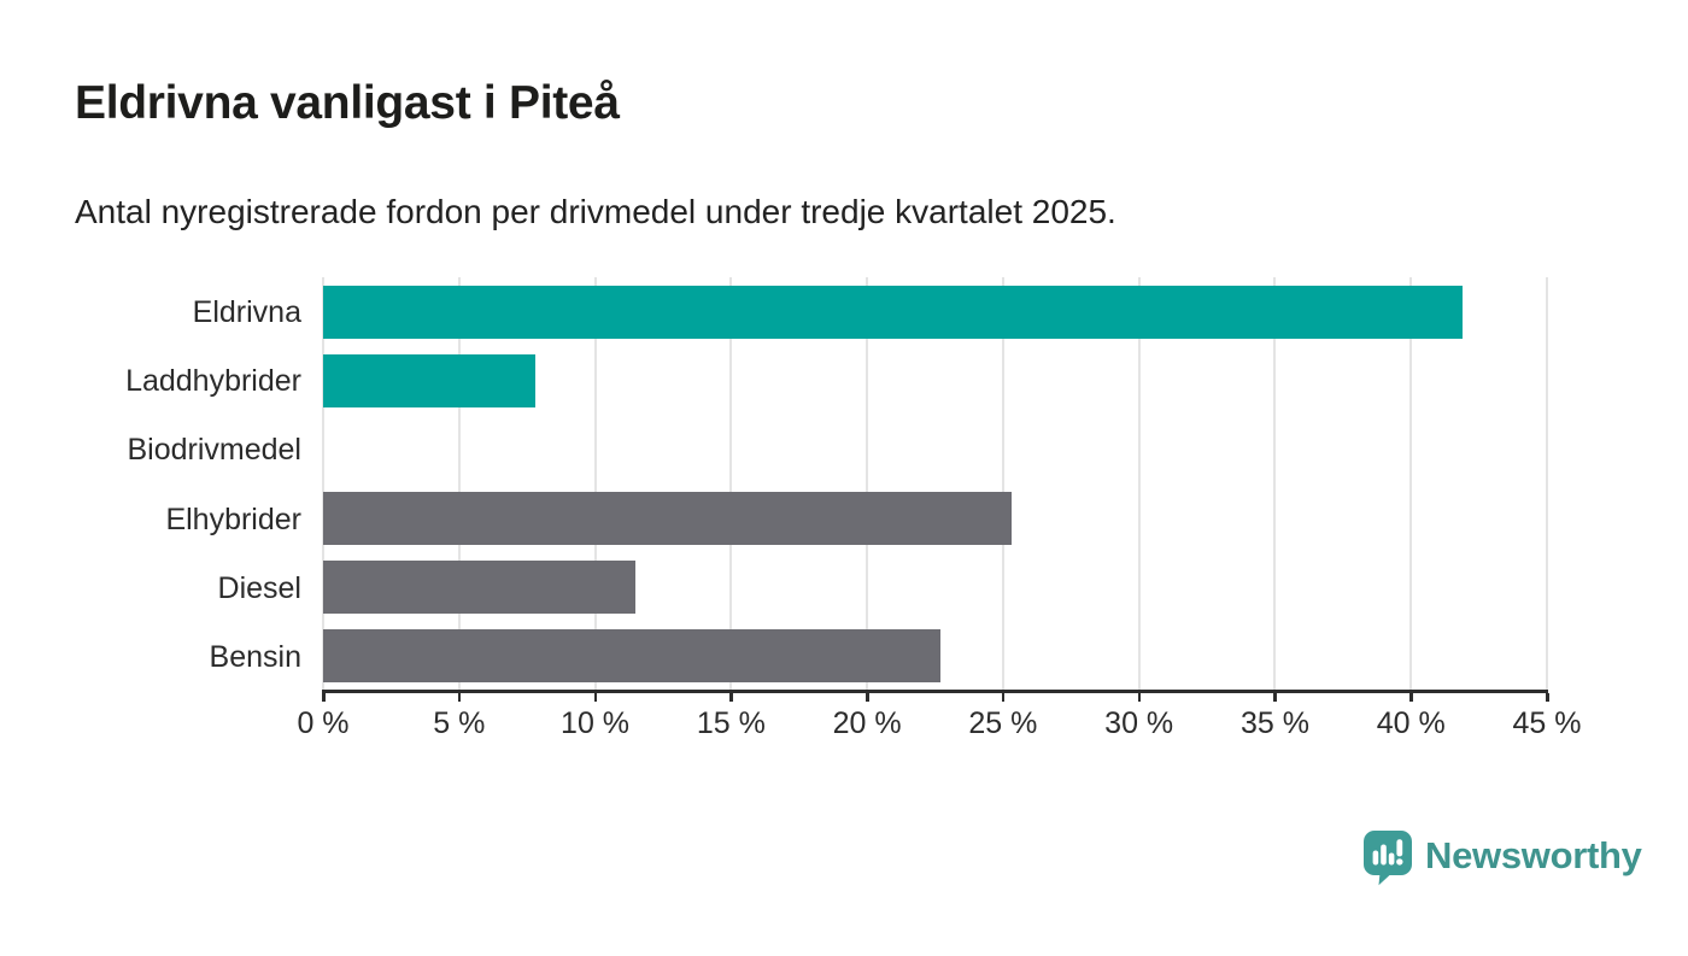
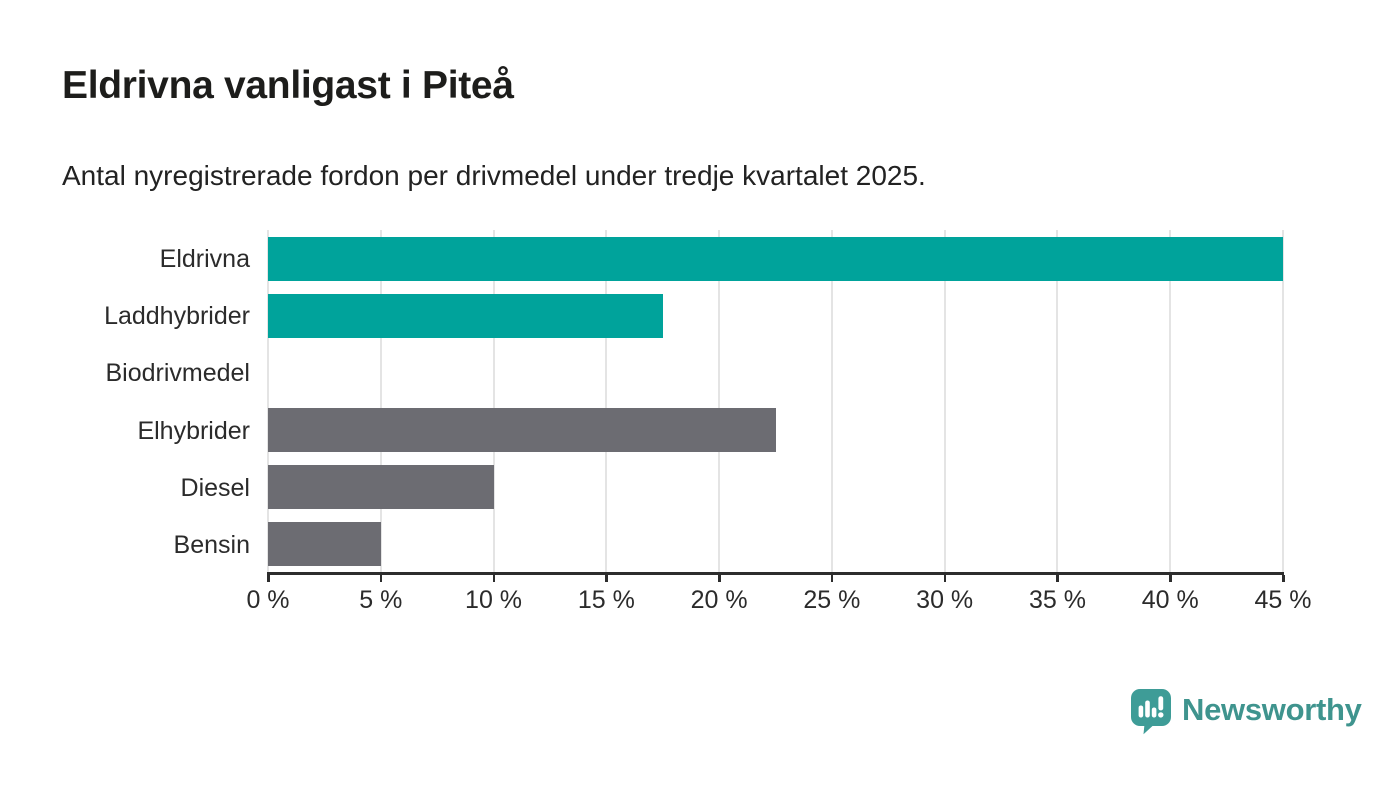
Eldrivna: 41.9% -> 45.0%
Laddhybrider: 7.8% -> 17.5%
Elhybrider: 25.3% -> 22.5%
Diesel: 11.5% -> 10.0%
Bensin: 22.7% -> 5.0%
